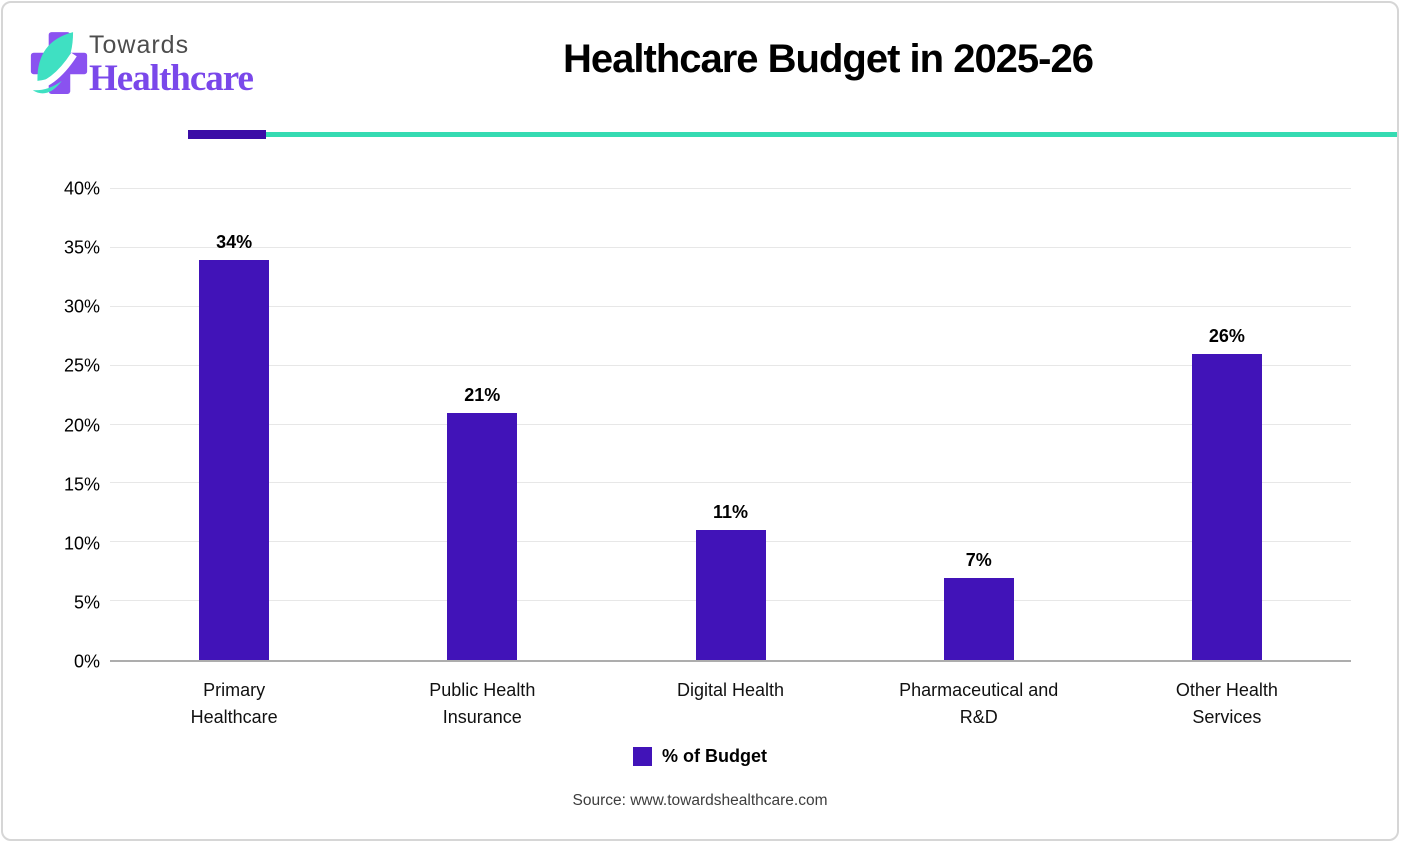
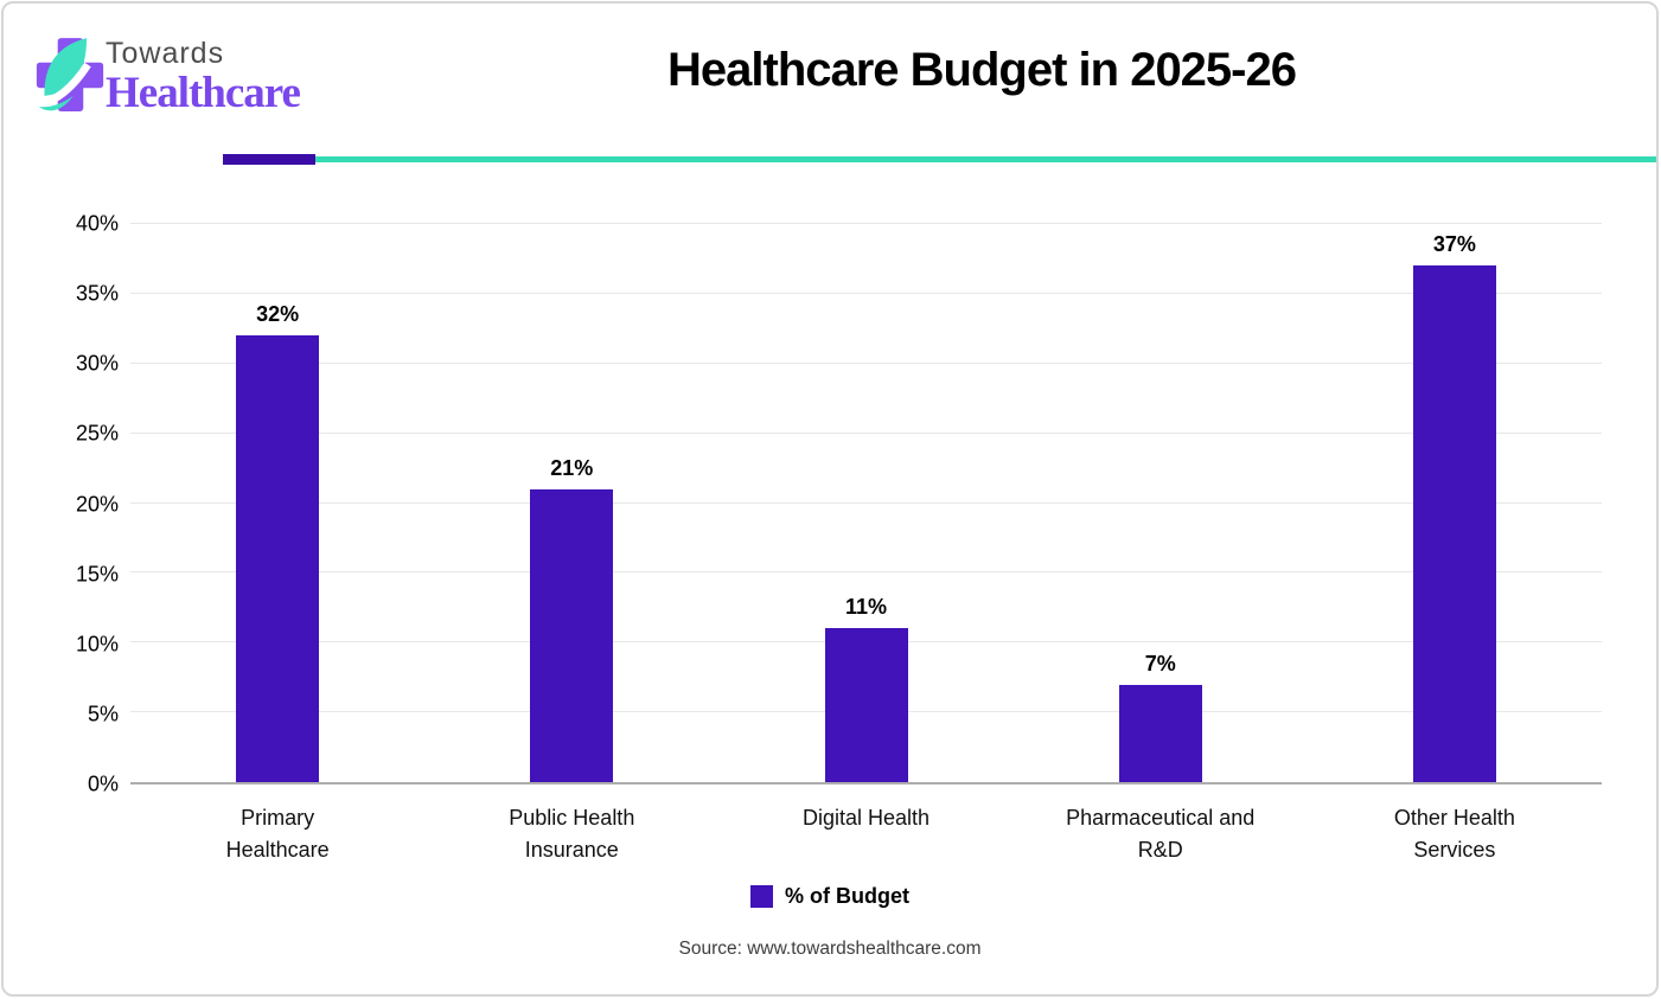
Primary Healthcare: 34% -> 32%
Other Health Services: 26% -> 37%
